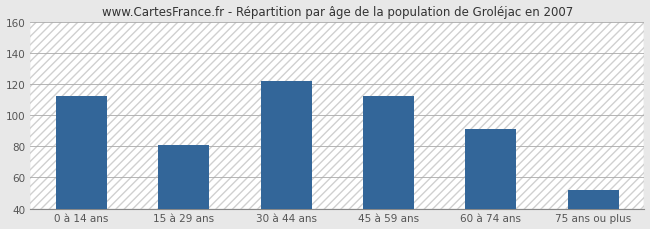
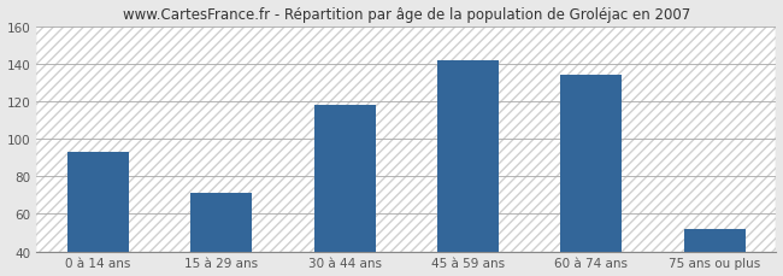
0 à 14 ans: 112 -> 93
15 à 29 ans: 81 -> 71
30 à 44 ans: 122 -> 118
45 à 59 ans: 112 -> 142
60 à 74 ans: 91 -> 134
